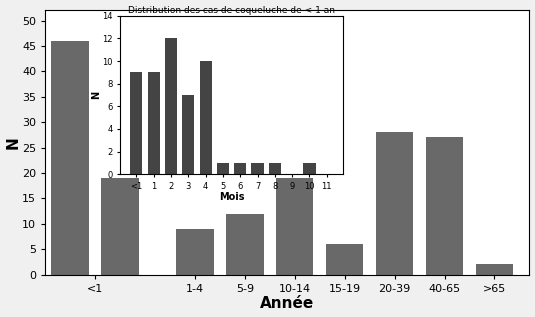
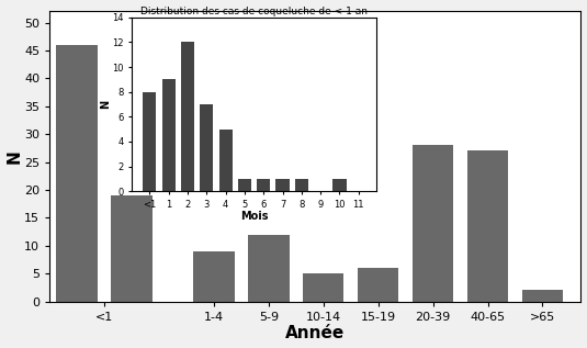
10-14: 19 -> 5
Distribution des cas de coqueluche de < 1 an/<1: 9 -> 8
Distribution des cas de coqueluche de < 1 an/4: 10 -> 5
